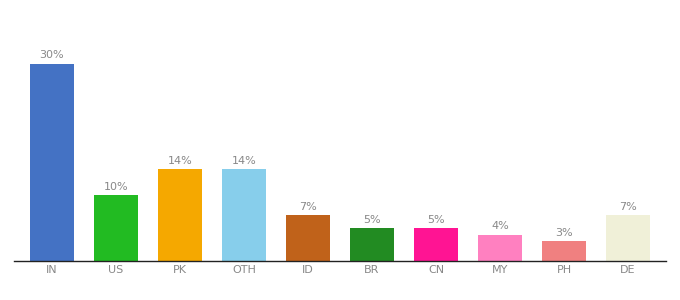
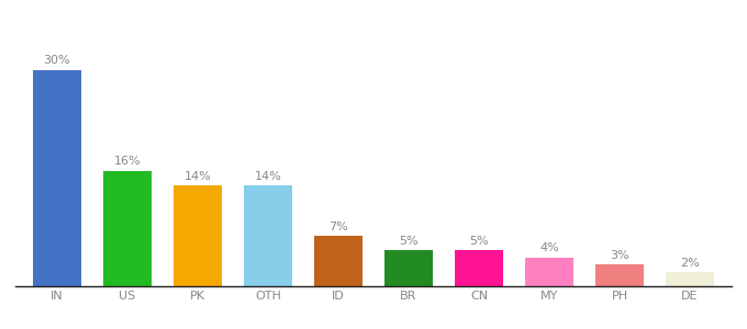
US: 10% -> 16%
DE: 7% -> 2%
